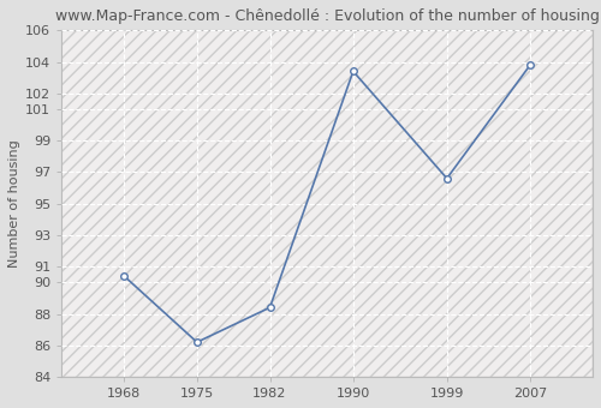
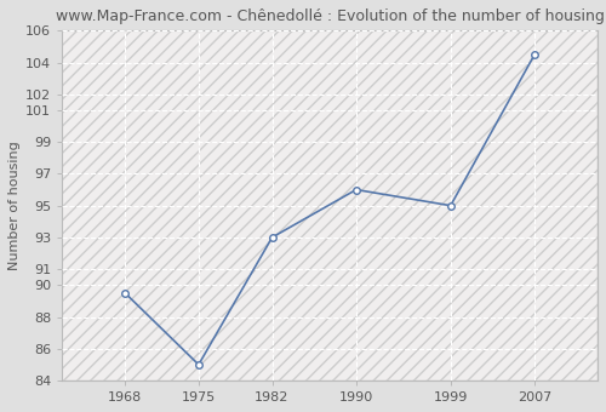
1968: 90.4 -> 89.5
1975: 86.2 -> 85.0
1982: 88.4 -> 93.0
1990: 103.4 -> 96.0
1999: 96.6 -> 95.0
2007: 103.8 -> 104.5
